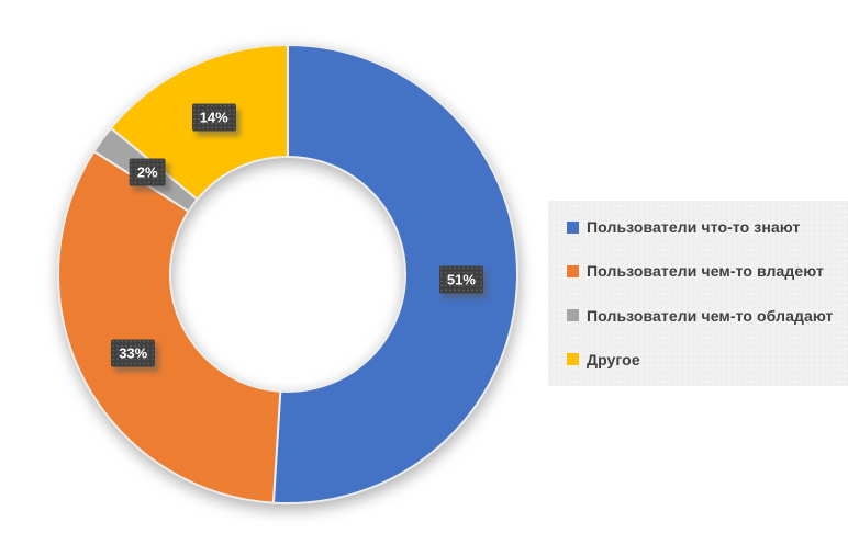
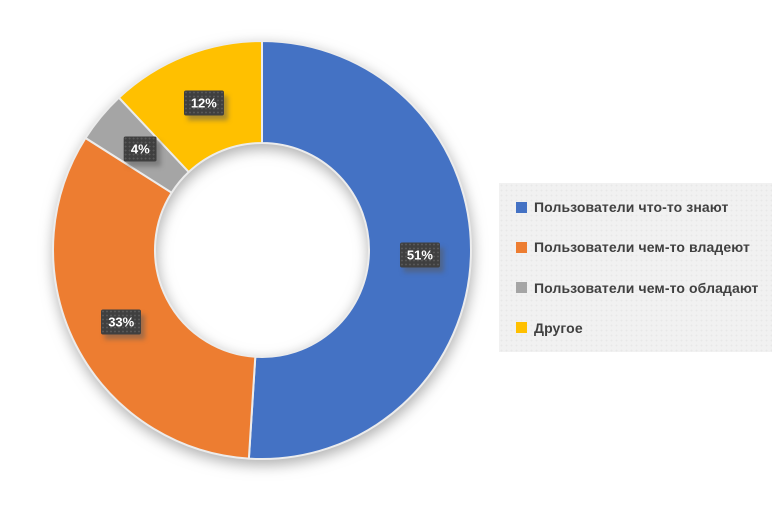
Пользователи чем-то обладают: 2% -> 4%
Другое: 14% -> 12%
